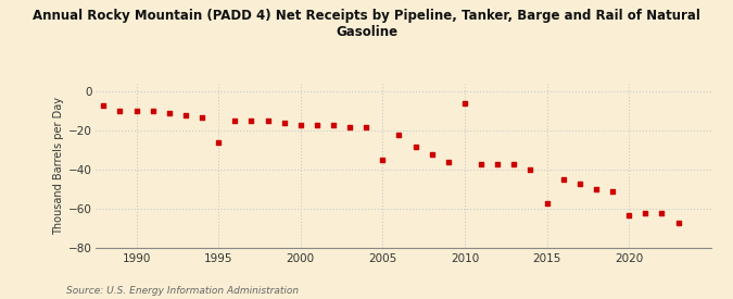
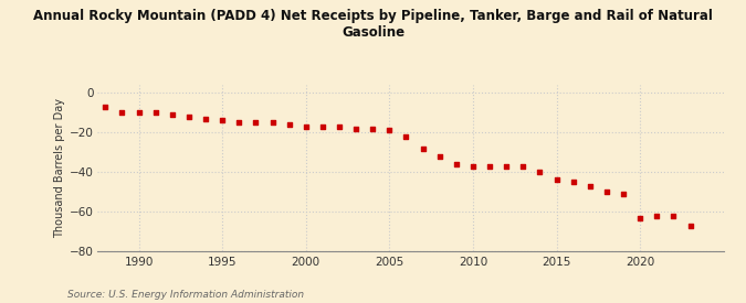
1995: -26 -> -14
2005: -35 -> -19
2010: -6 -> -37
2015: -57 -> -44
